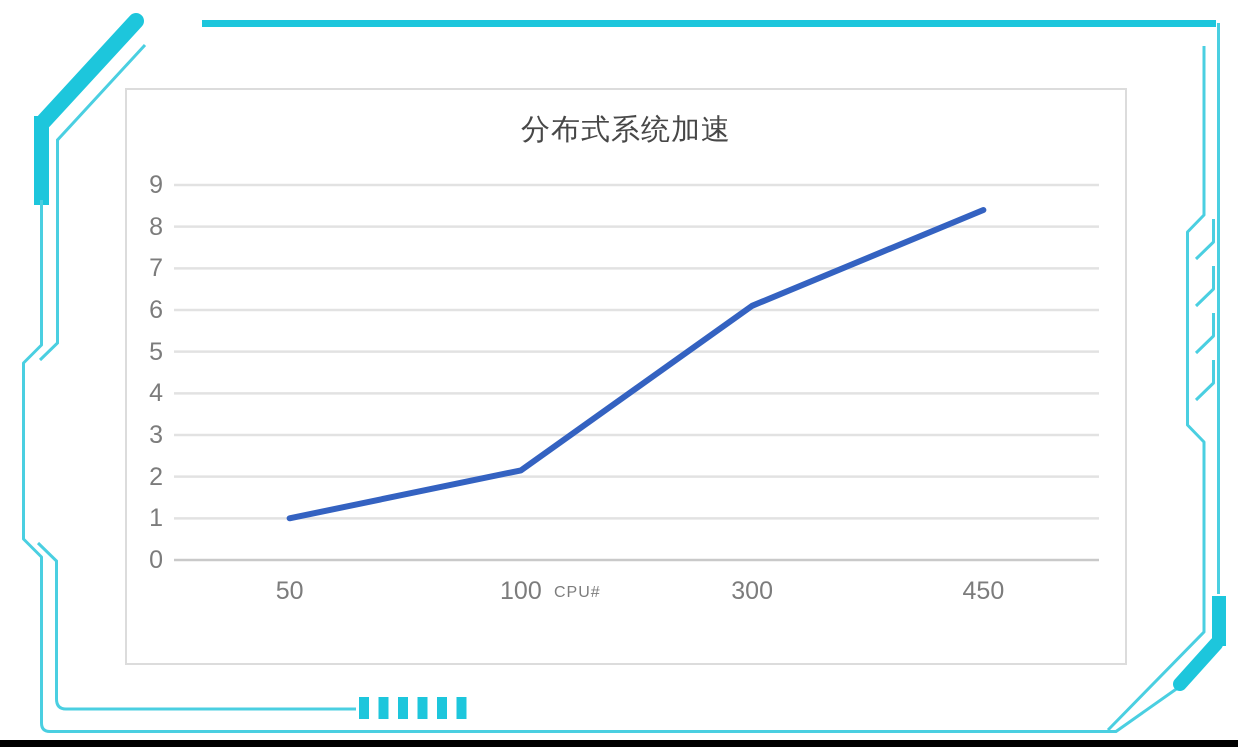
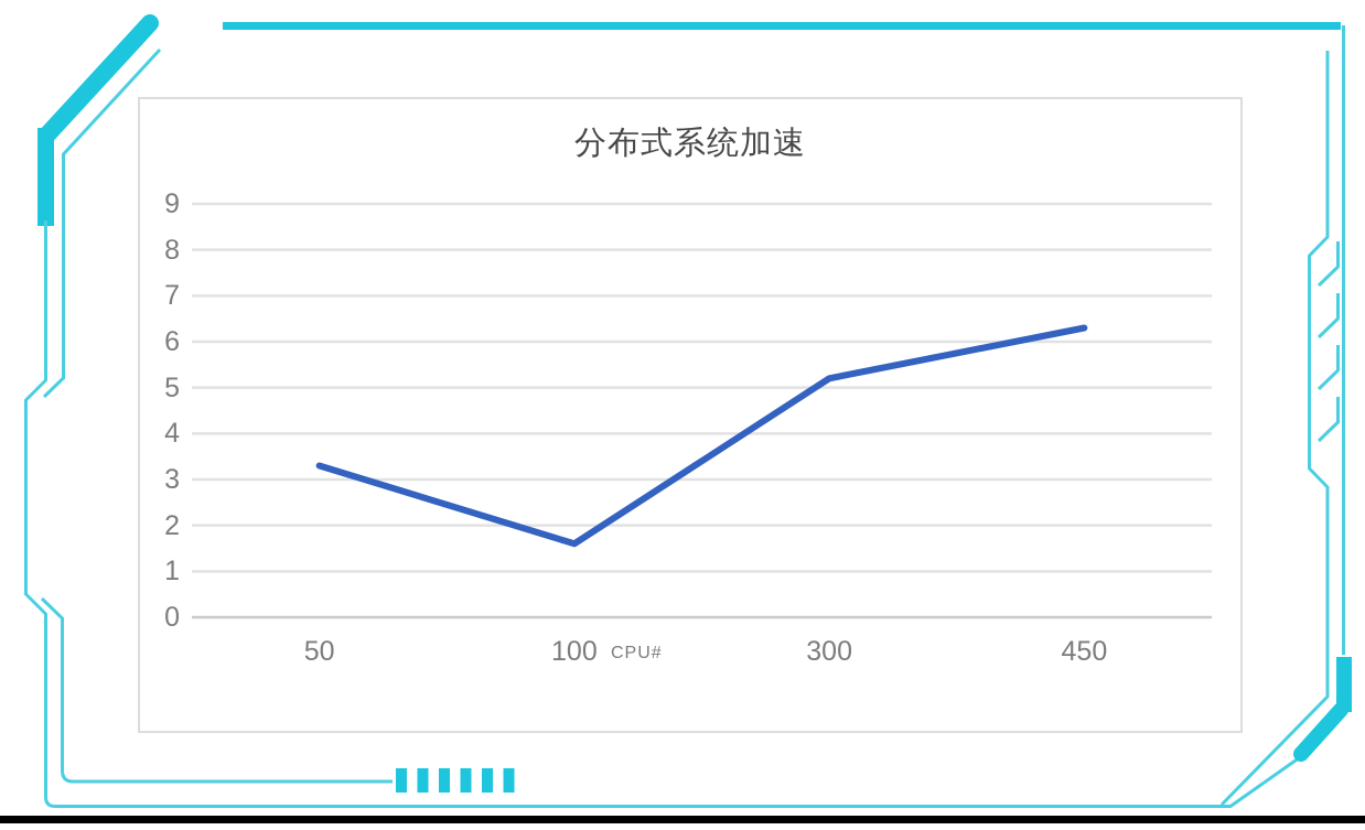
50: 1.0 -> 3.3
100: 2.1 -> 1.6
300: 6.1 -> 5.2
450: 8.4 -> 6.3
